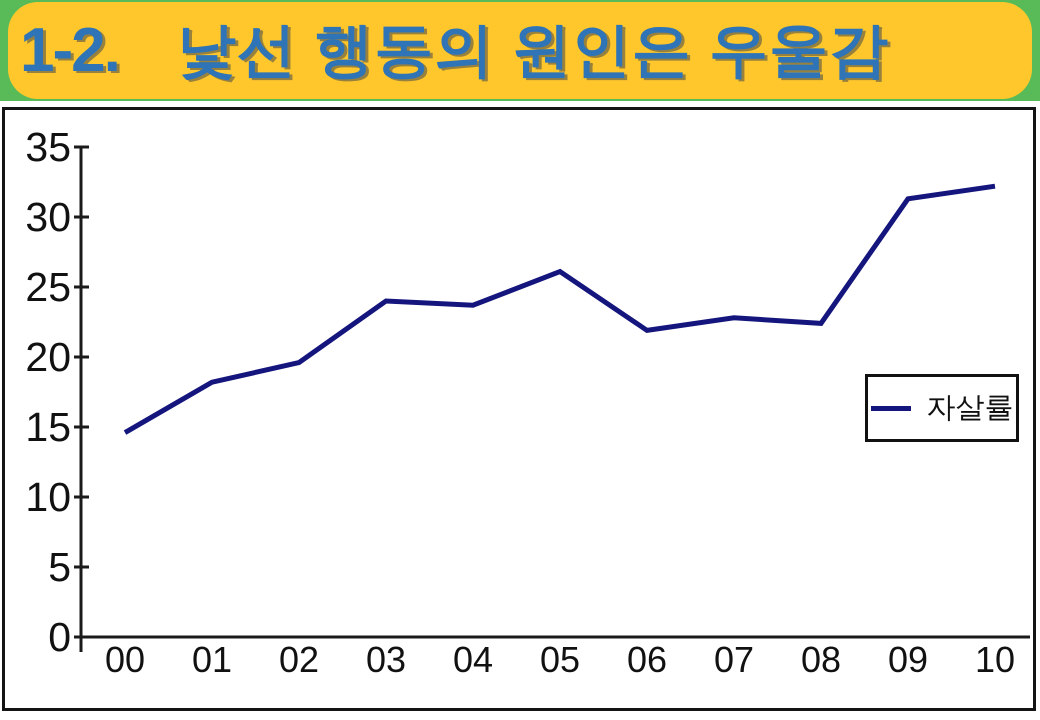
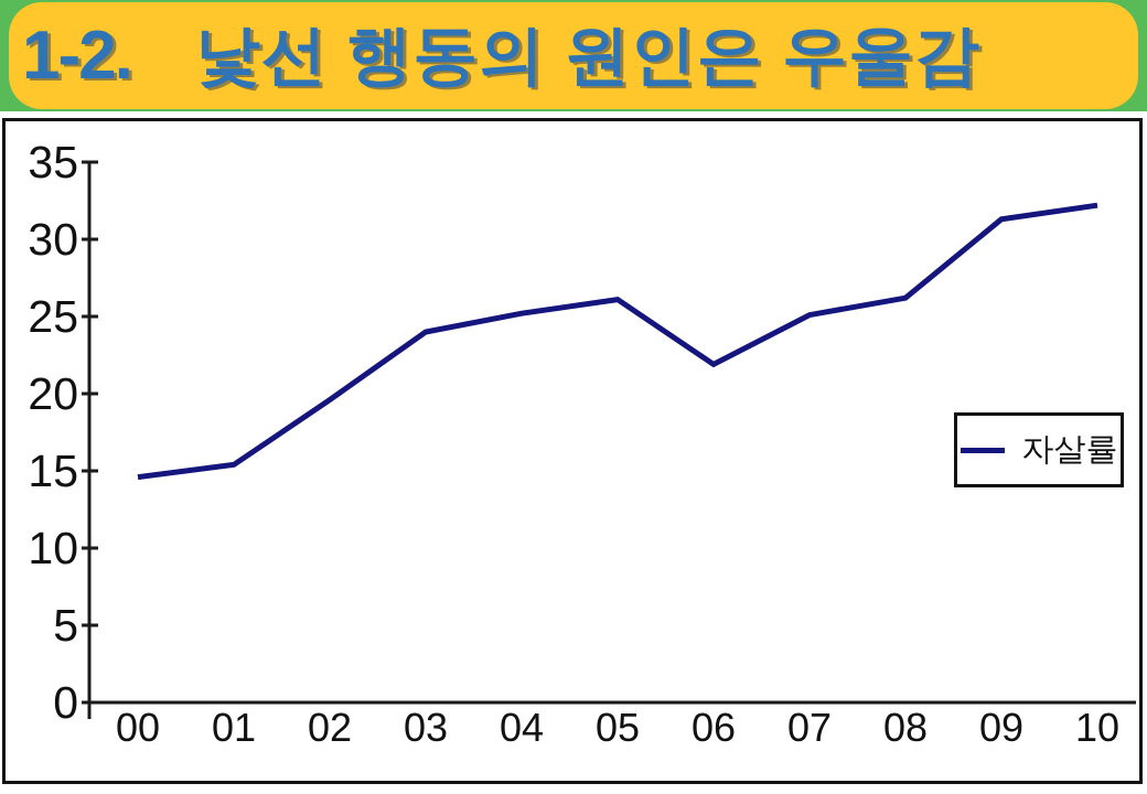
01: 18.2 -> 15.4
04: 23.7 -> 25.2
07: 22.8 -> 25.1
08: 22.4 -> 26.2
